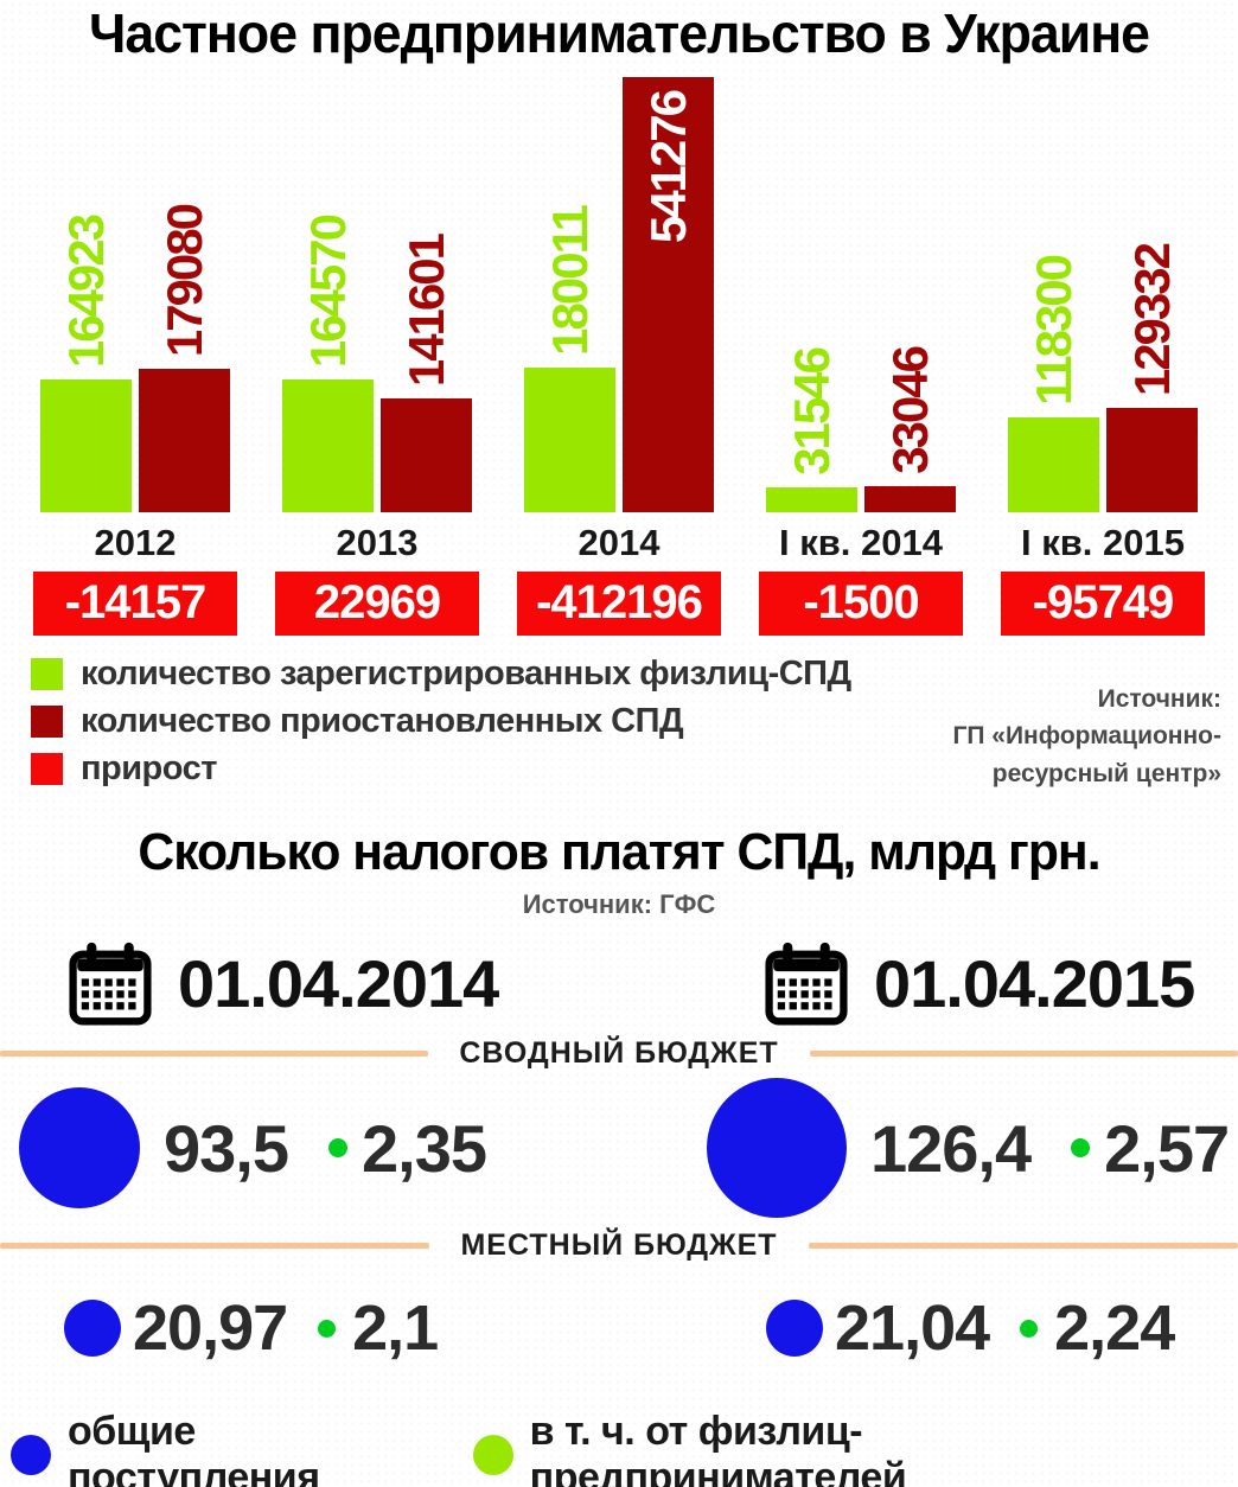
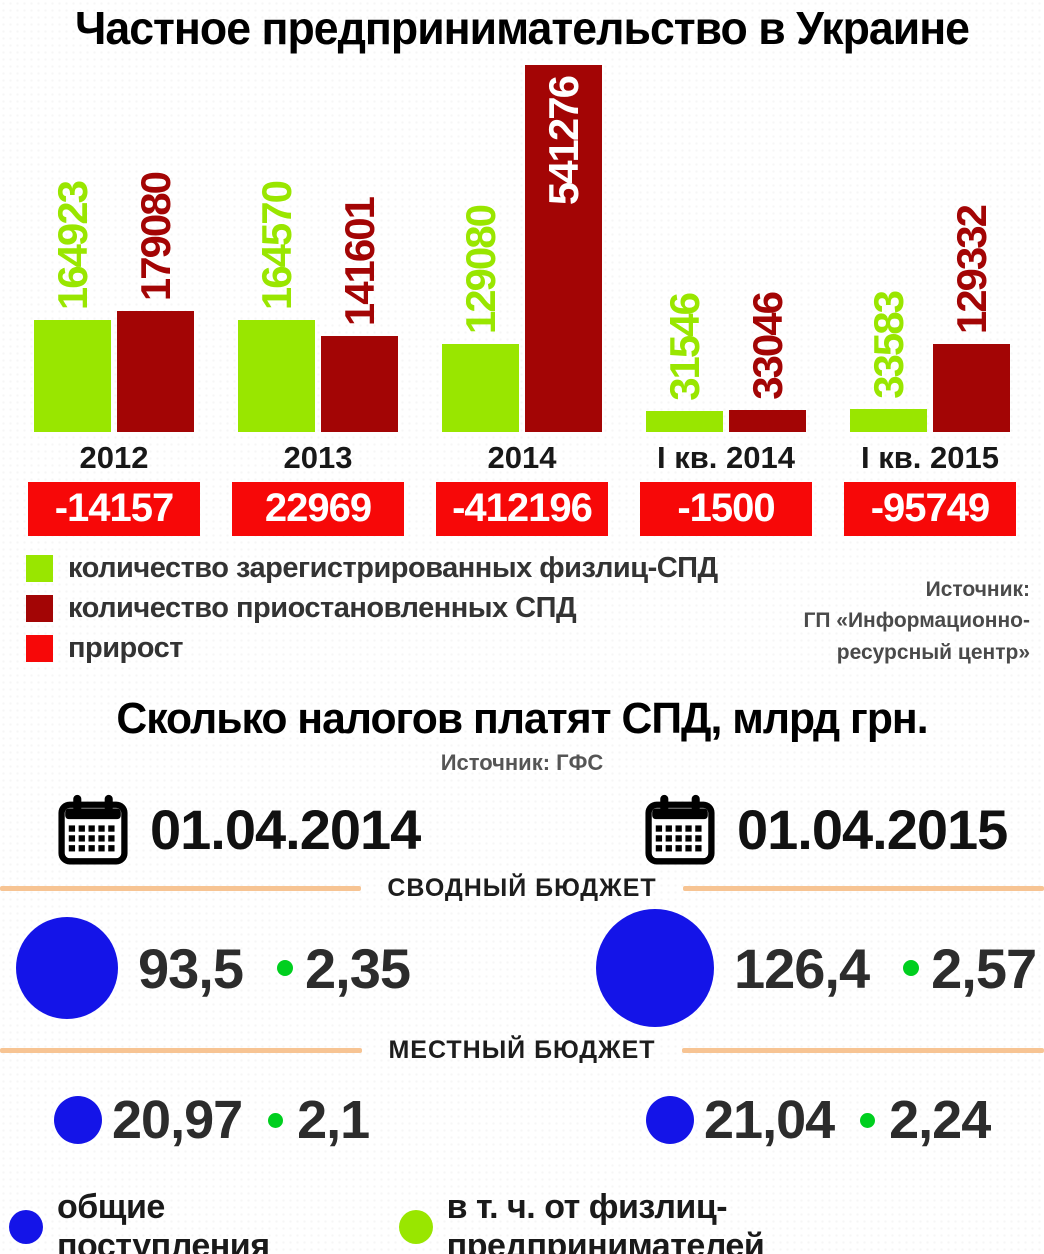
Частное предпринимательство в Украине/количество зарегистрированных физлиц-СПД/2014: 180011 -> 129080
Частное предпринимательство в Украине/количество зарегистрированных физлиц-СПД/I кв. 2015: 118300 -> 33583
